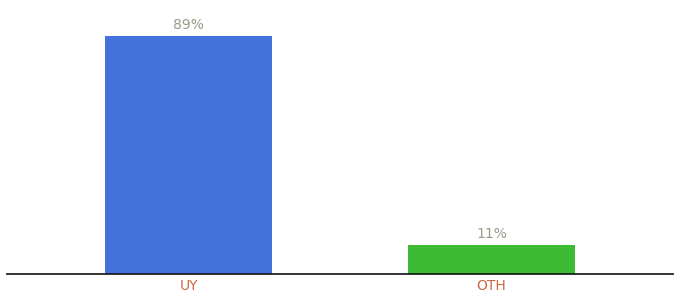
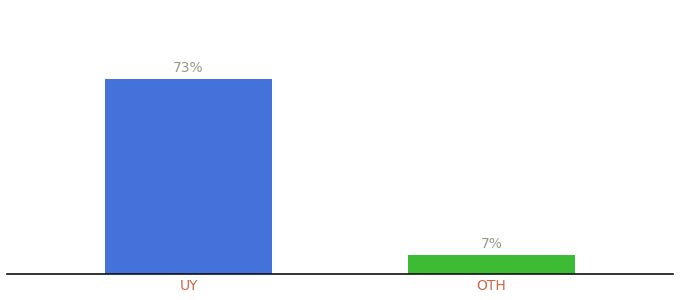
UY: 89% -> 73%
OTH: 11% -> 7%
